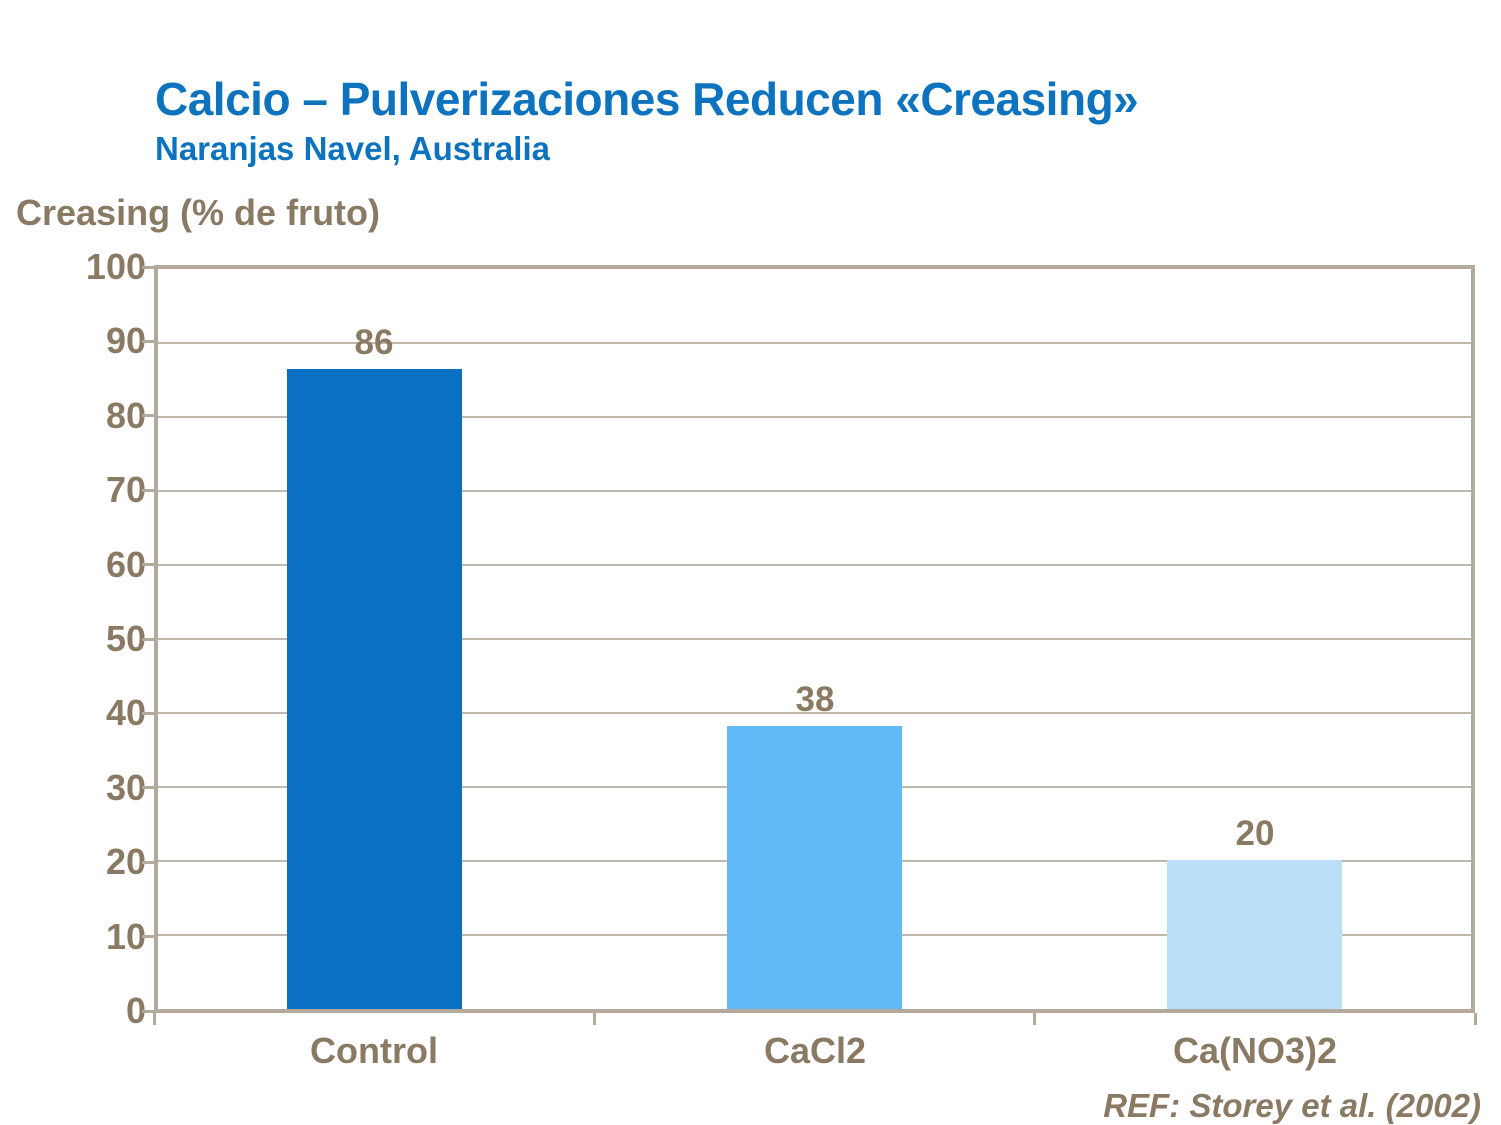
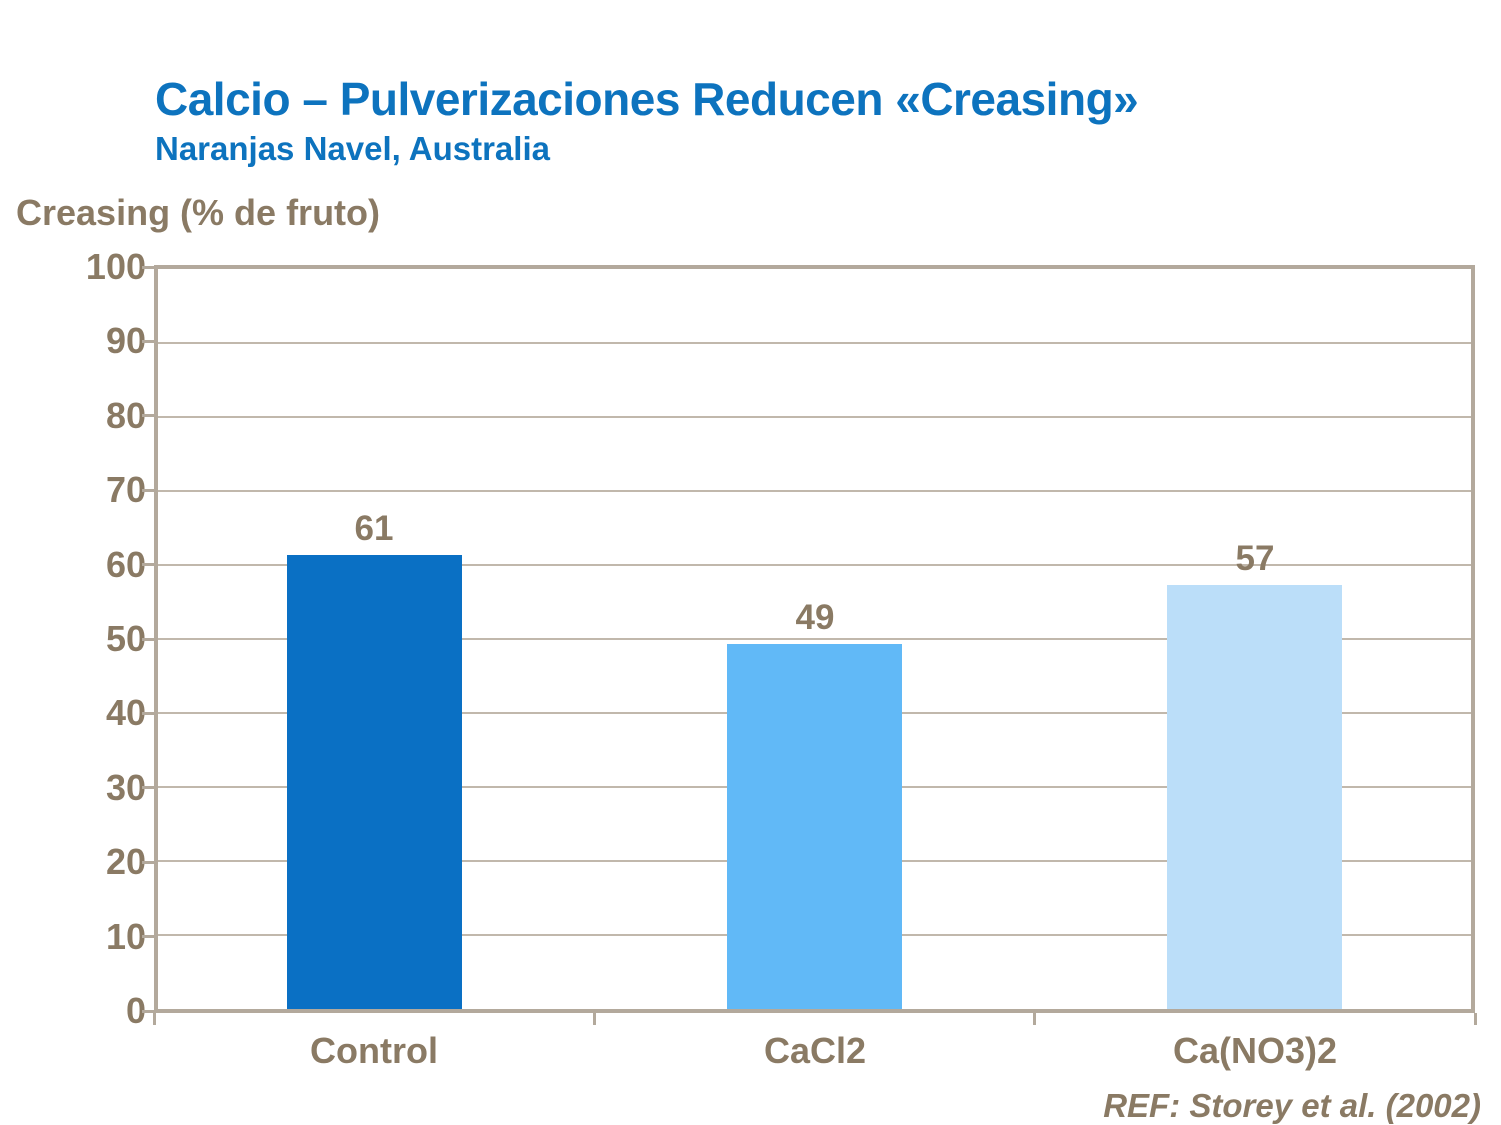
Control: 86 -> 61
CaCl2: 38 -> 49
Ca(NO3)2: 20 -> 57
